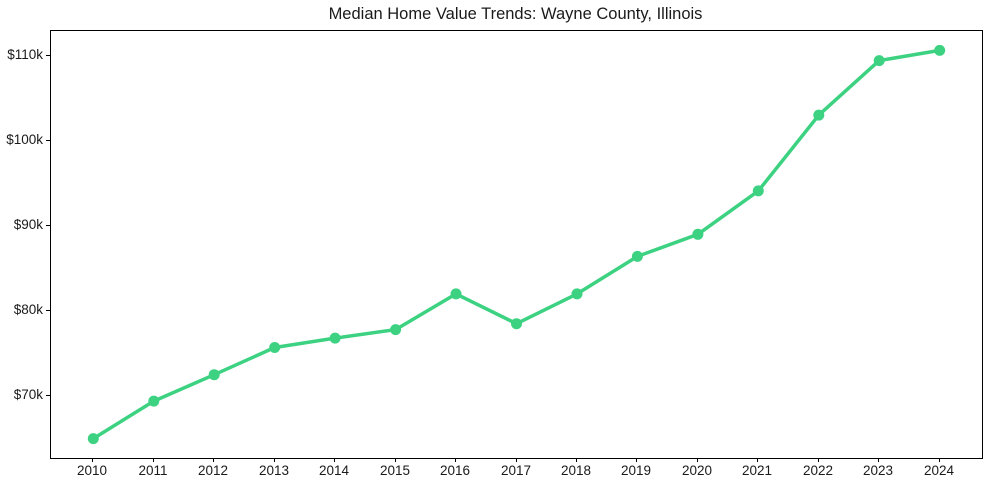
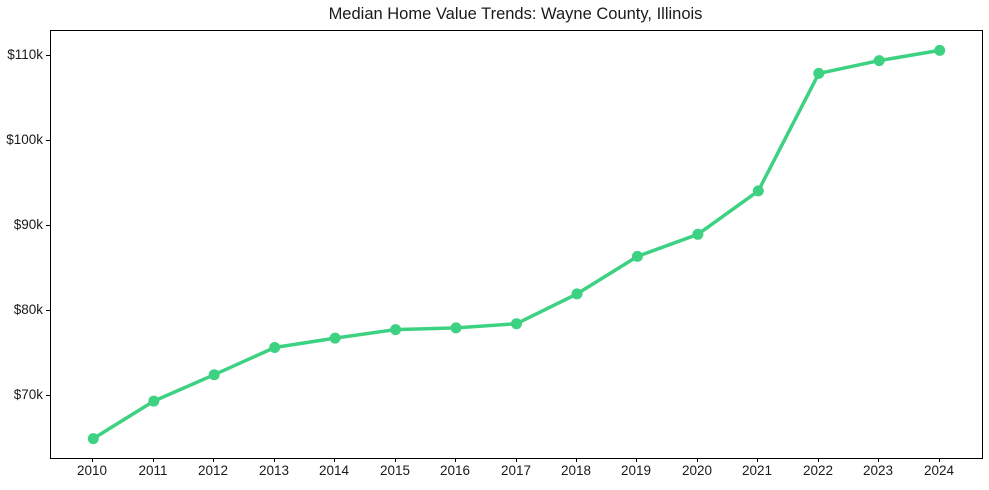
2016: $82k -> $78k
2022: $103k -> $108k
